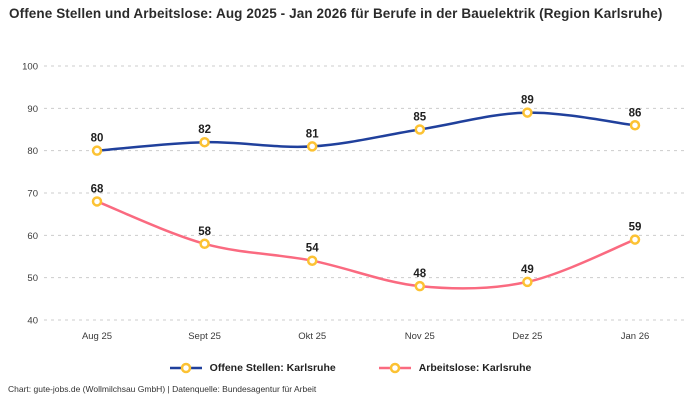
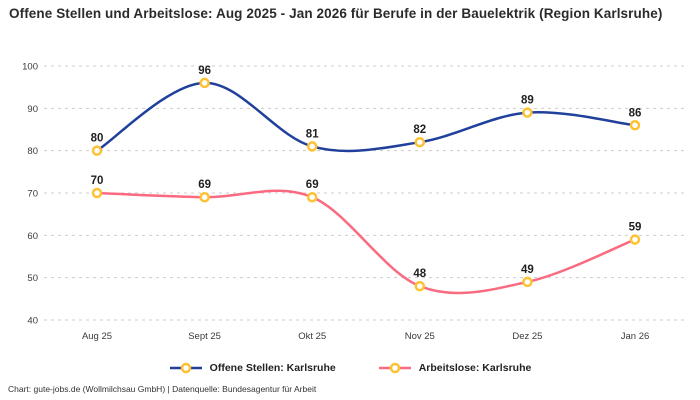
Arbeitslose: Karlsruhe/Aug 25: 68 -> 70
Offene Stellen: Karlsruhe/Sept 25: 82 -> 96
Arbeitslose: Karlsruhe/Sept 25: 58 -> 69
Arbeitslose: Karlsruhe/Okt 25: 54 -> 69
Offene Stellen: Karlsruhe/Nov 25: 85 -> 82
